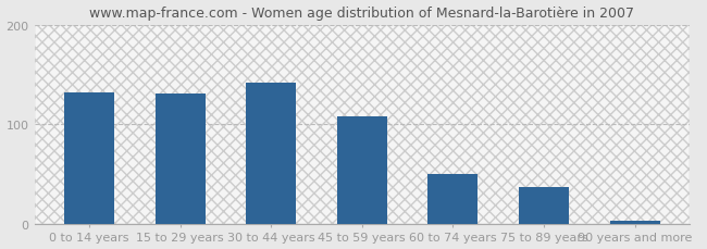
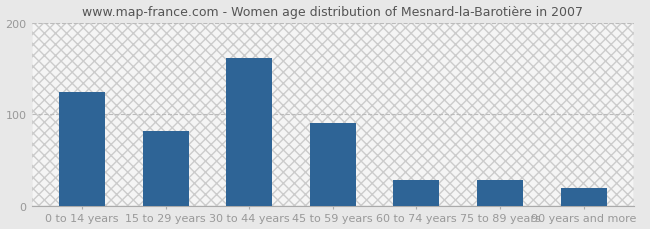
0 to 14 years: 132 -> 124
15 to 29 years: 131 -> 82
30 to 44 years: 142 -> 162
45 to 59 years: 108 -> 90
60 to 74 years: 50 -> 28
75 to 89 years: 37 -> 28
90 years and more: 3 -> 20
